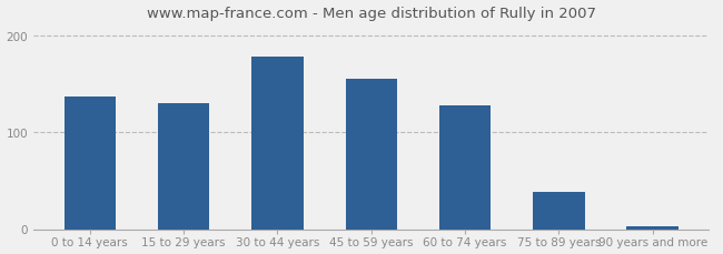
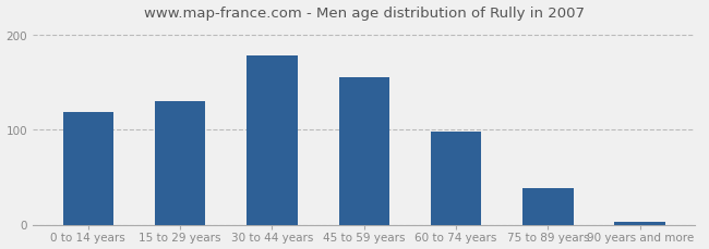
0 to 14 years: 137 -> 118
60 to 74 years: 128 -> 98
